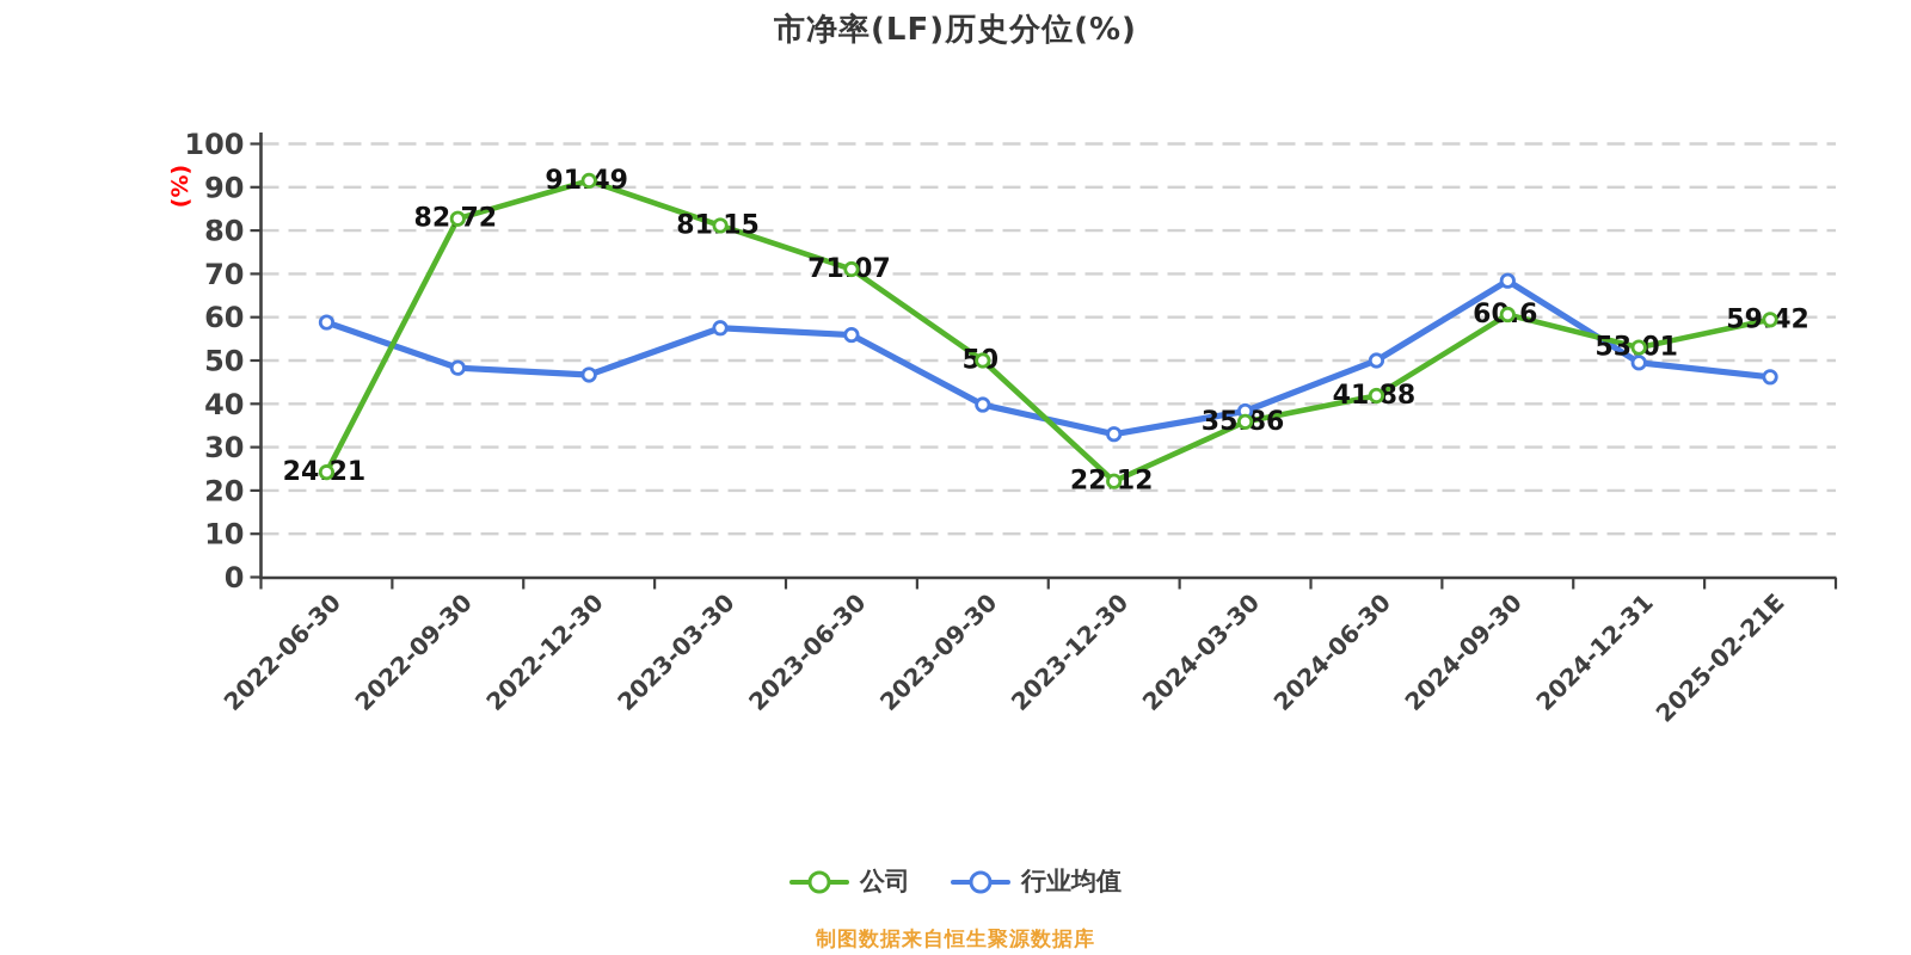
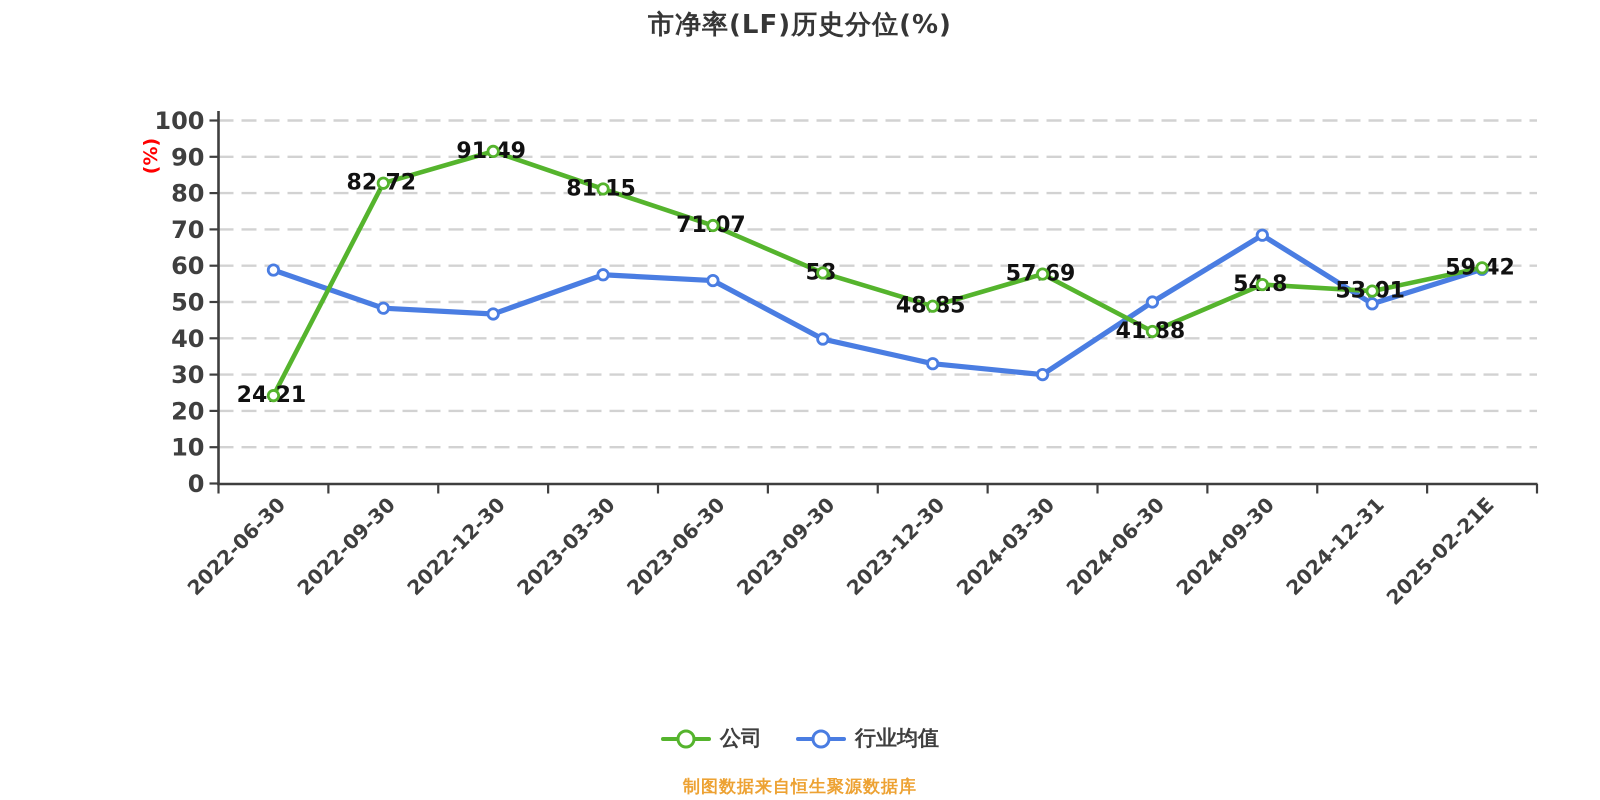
公司/2023-09-30: 50 -> 58
公司/2023-12-30: 22.12 -> 48.85
公司/2024-03-30: 35.86 -> 57.69
行业均值/2024-03-30: 38 -> 30
公司/2024-09-30: 60.6 -> 54.8
行业均值/2025-02-21E: 46 -> 59
